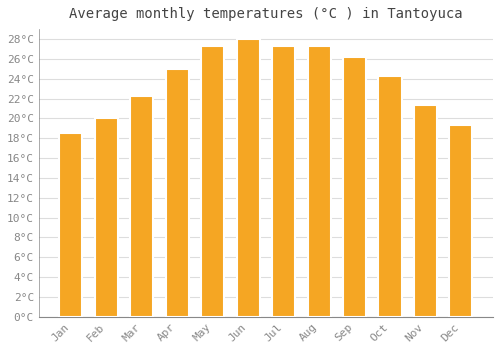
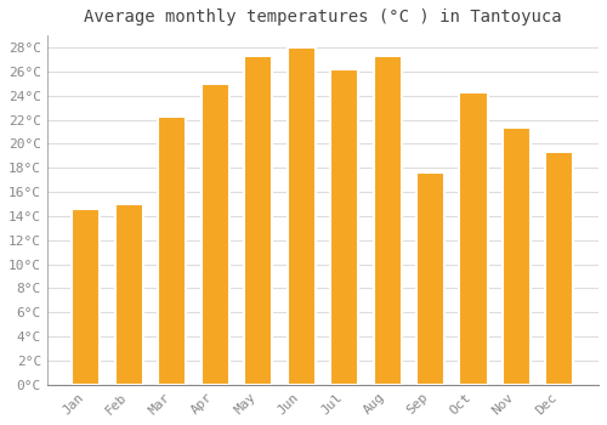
Jan: 18.5°C -> 14.6°C
Feb: 20.0°C -> 15.0°C
Jul: 27.3°C -> 26.2°C
Sep: 26.2°C -> 17.6°C
